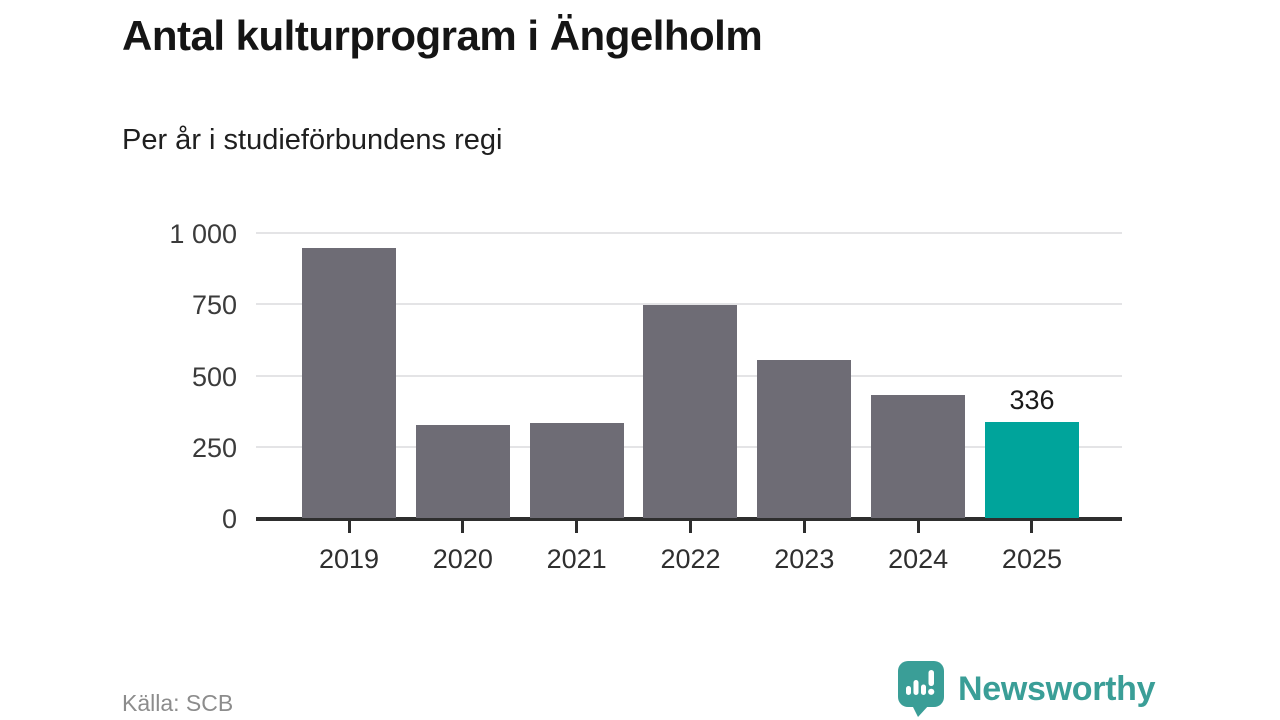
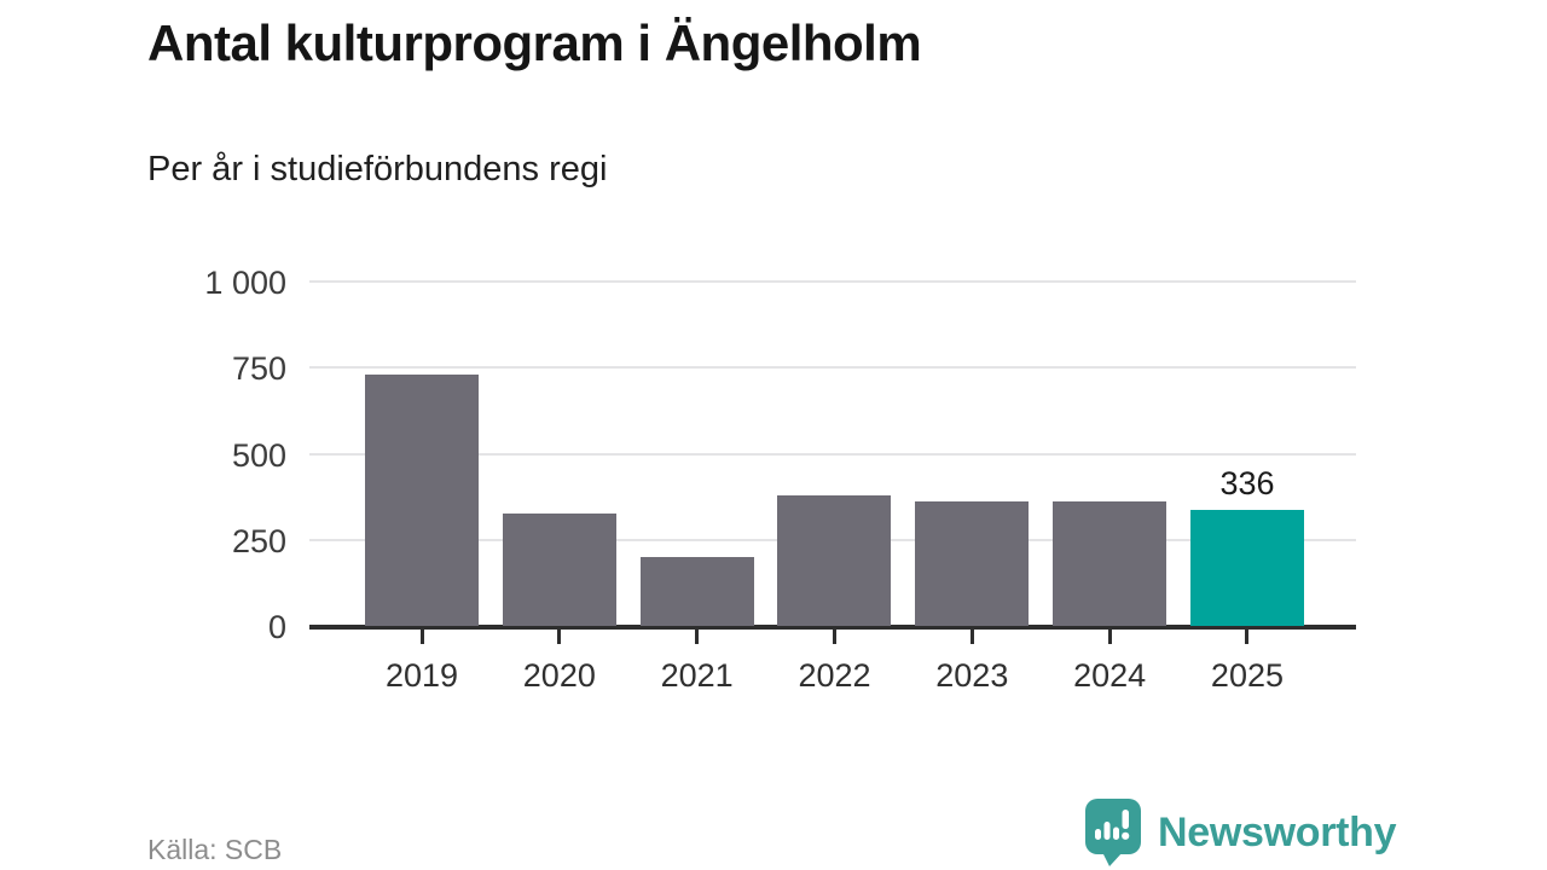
2019: 950 -> 730
2021: 340 -> 200
2022: 750 -> 380
2023: 550 -> 360
2024: 430 -> 360
